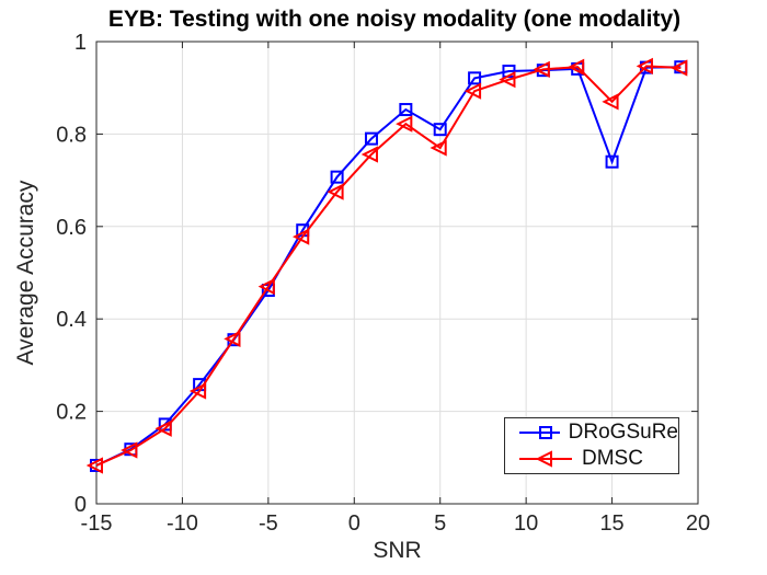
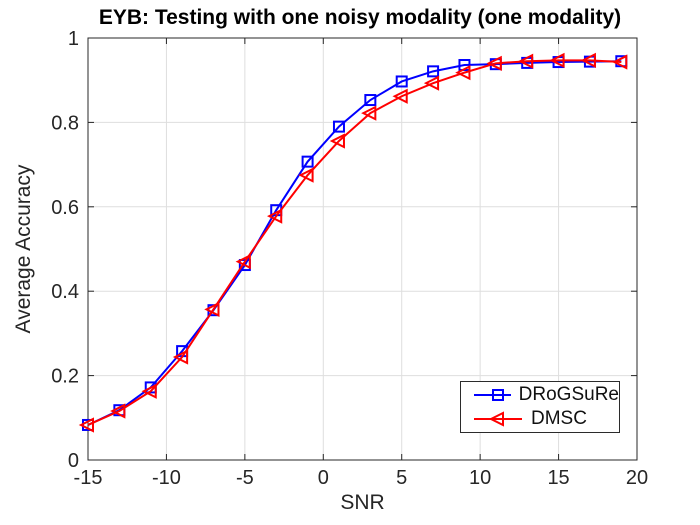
DRoGSuRe/5: 0.81 -> 0.90
DMSC/5: 0.77 -> 0.86
DRoGSuRe/15: 0.74 -> 0.94
DMSC/15: 0.87 -> 0.95
